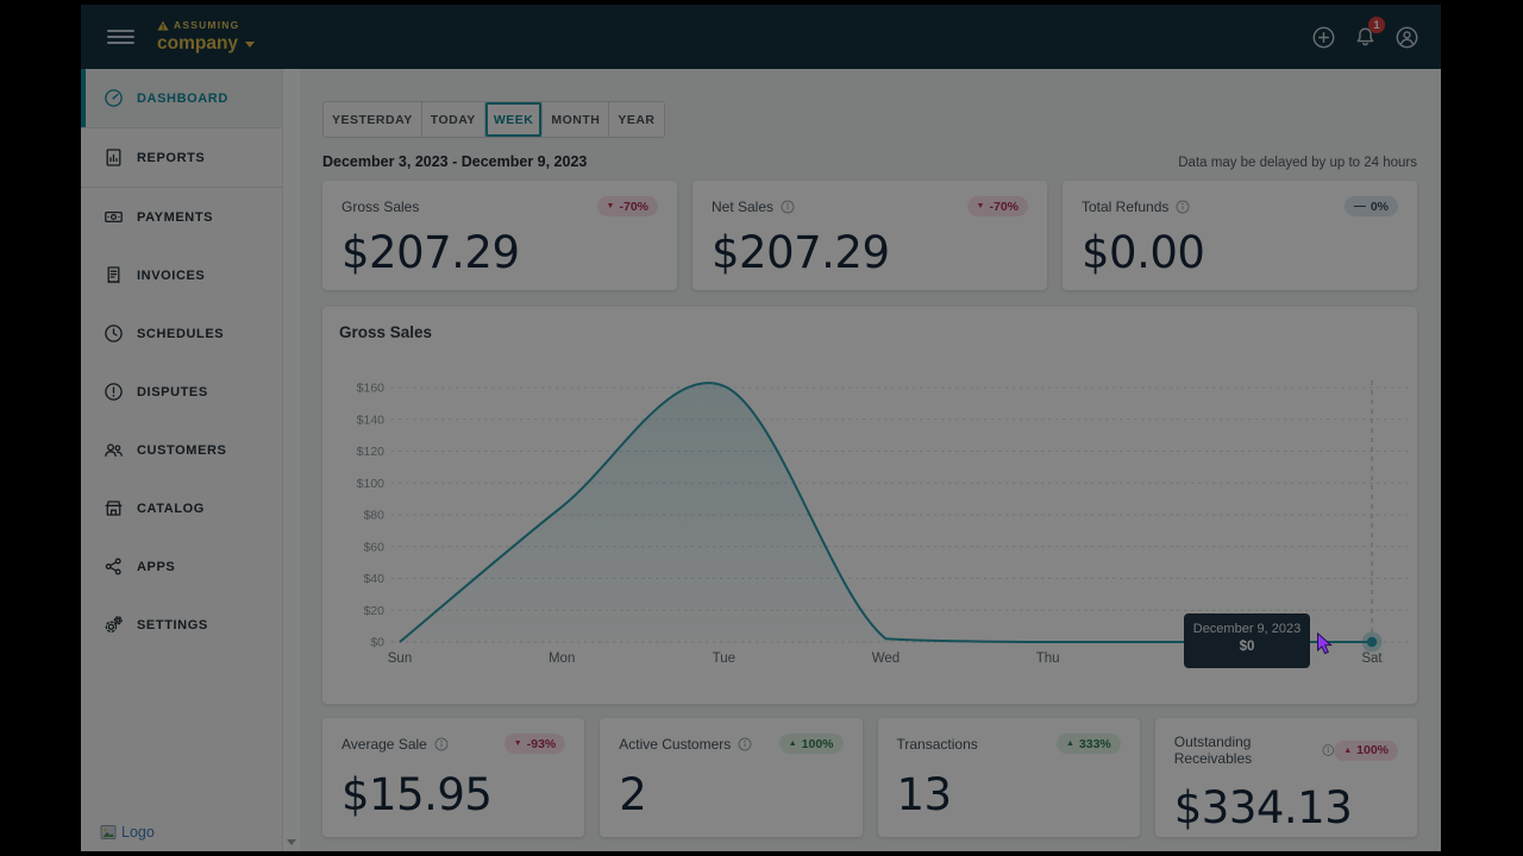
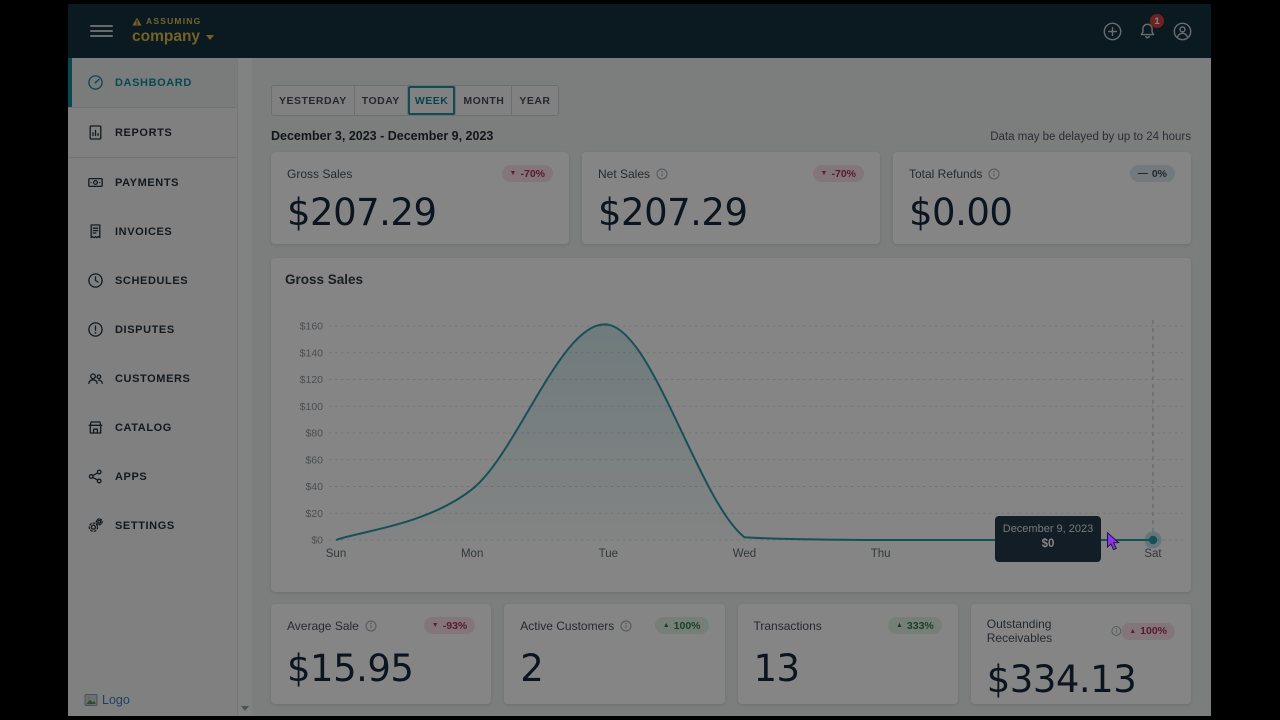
Mon: $85 -> $38
